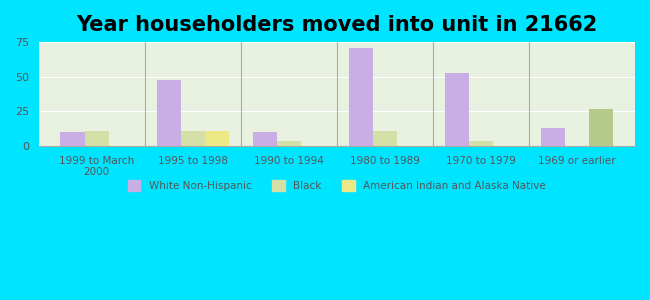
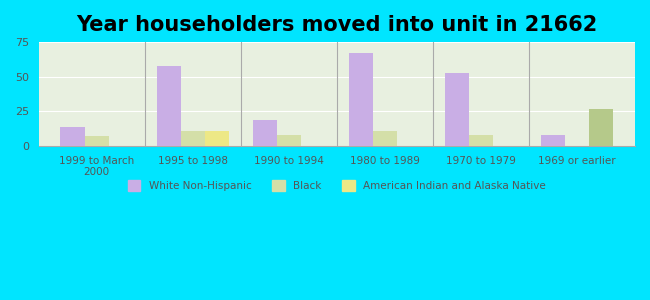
White Non-Hispanic/1999 to March 2000: 10 -> 14
Black/1999 to March 2000: 11 -> 7
White Non-Hispanic/1995 to 1998: 48 -> 58
White Non-Hispanic/1990 to 1994: 10 -> 19
Black/1990 to 1994: 4 -> 8
White Non-Hispanic/1980 to 1989: 71 -> 67
Black/1970 to 1979: 4 -> 8
White Non-Hispanic/1969 or earlier: 13 -> 8
